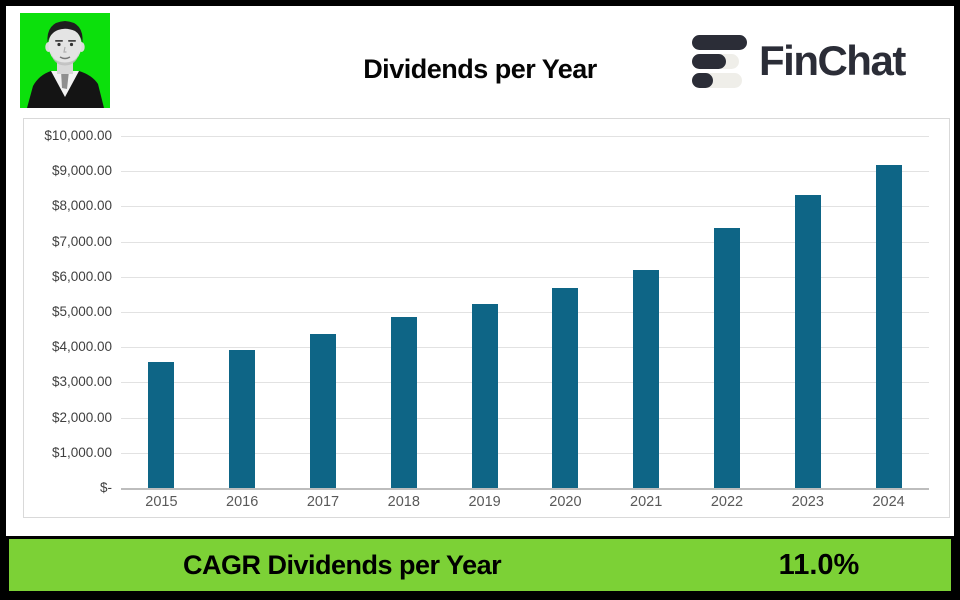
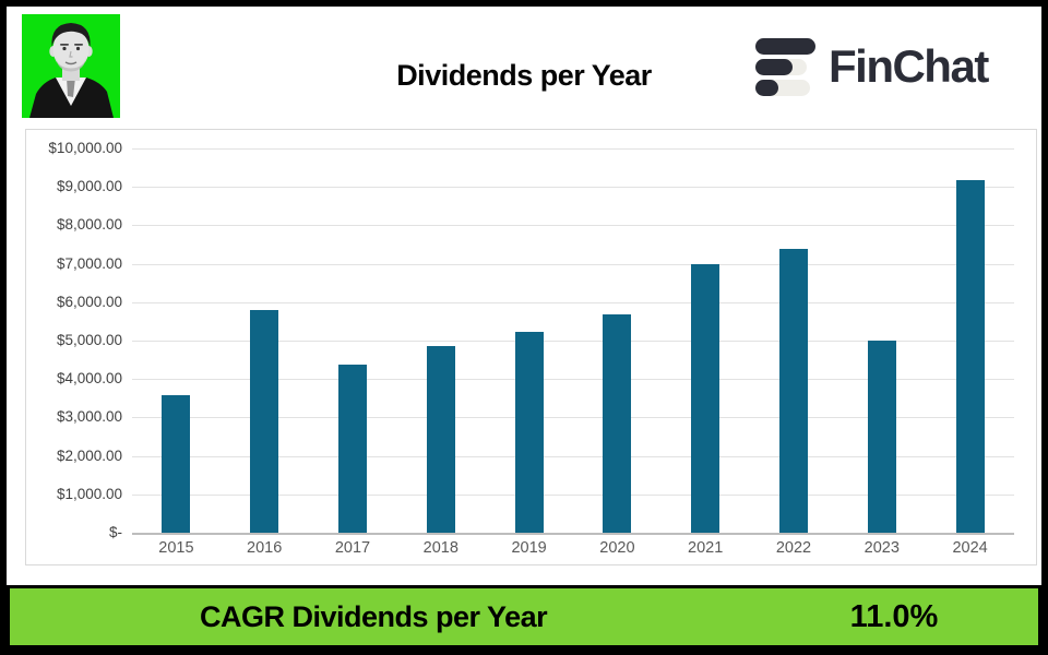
2016: $3900 -> $5800
2021: $6200 -> $7000
2023: $8300 -> $5000
